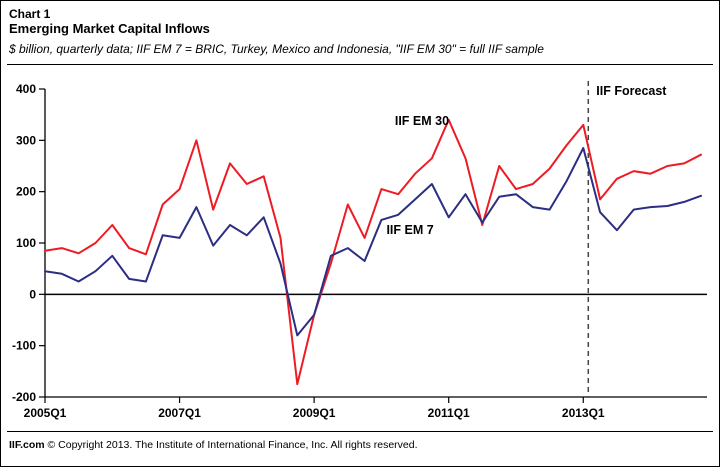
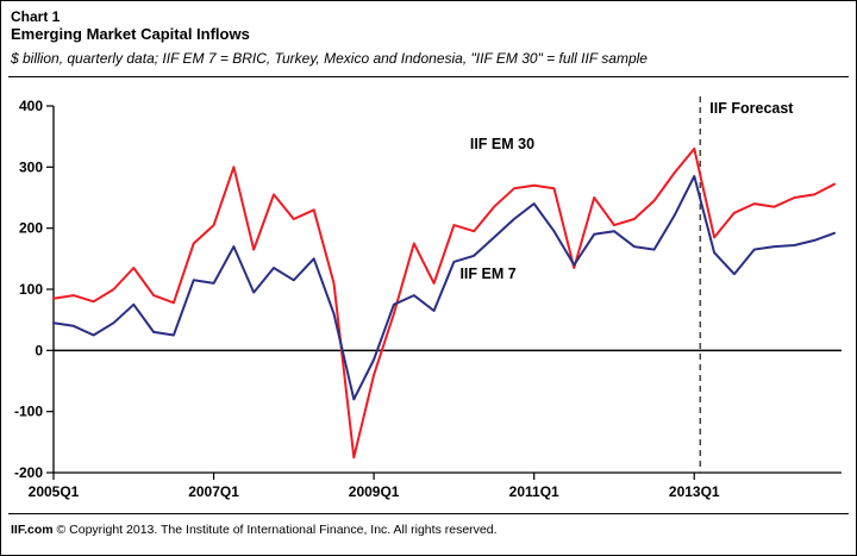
IIF EM 7/2009Q1: -40 -> -20
IIF EM 30/2011Q1: 340 -> 270
IIF EM 7/2011Q1: 150 -> 240
